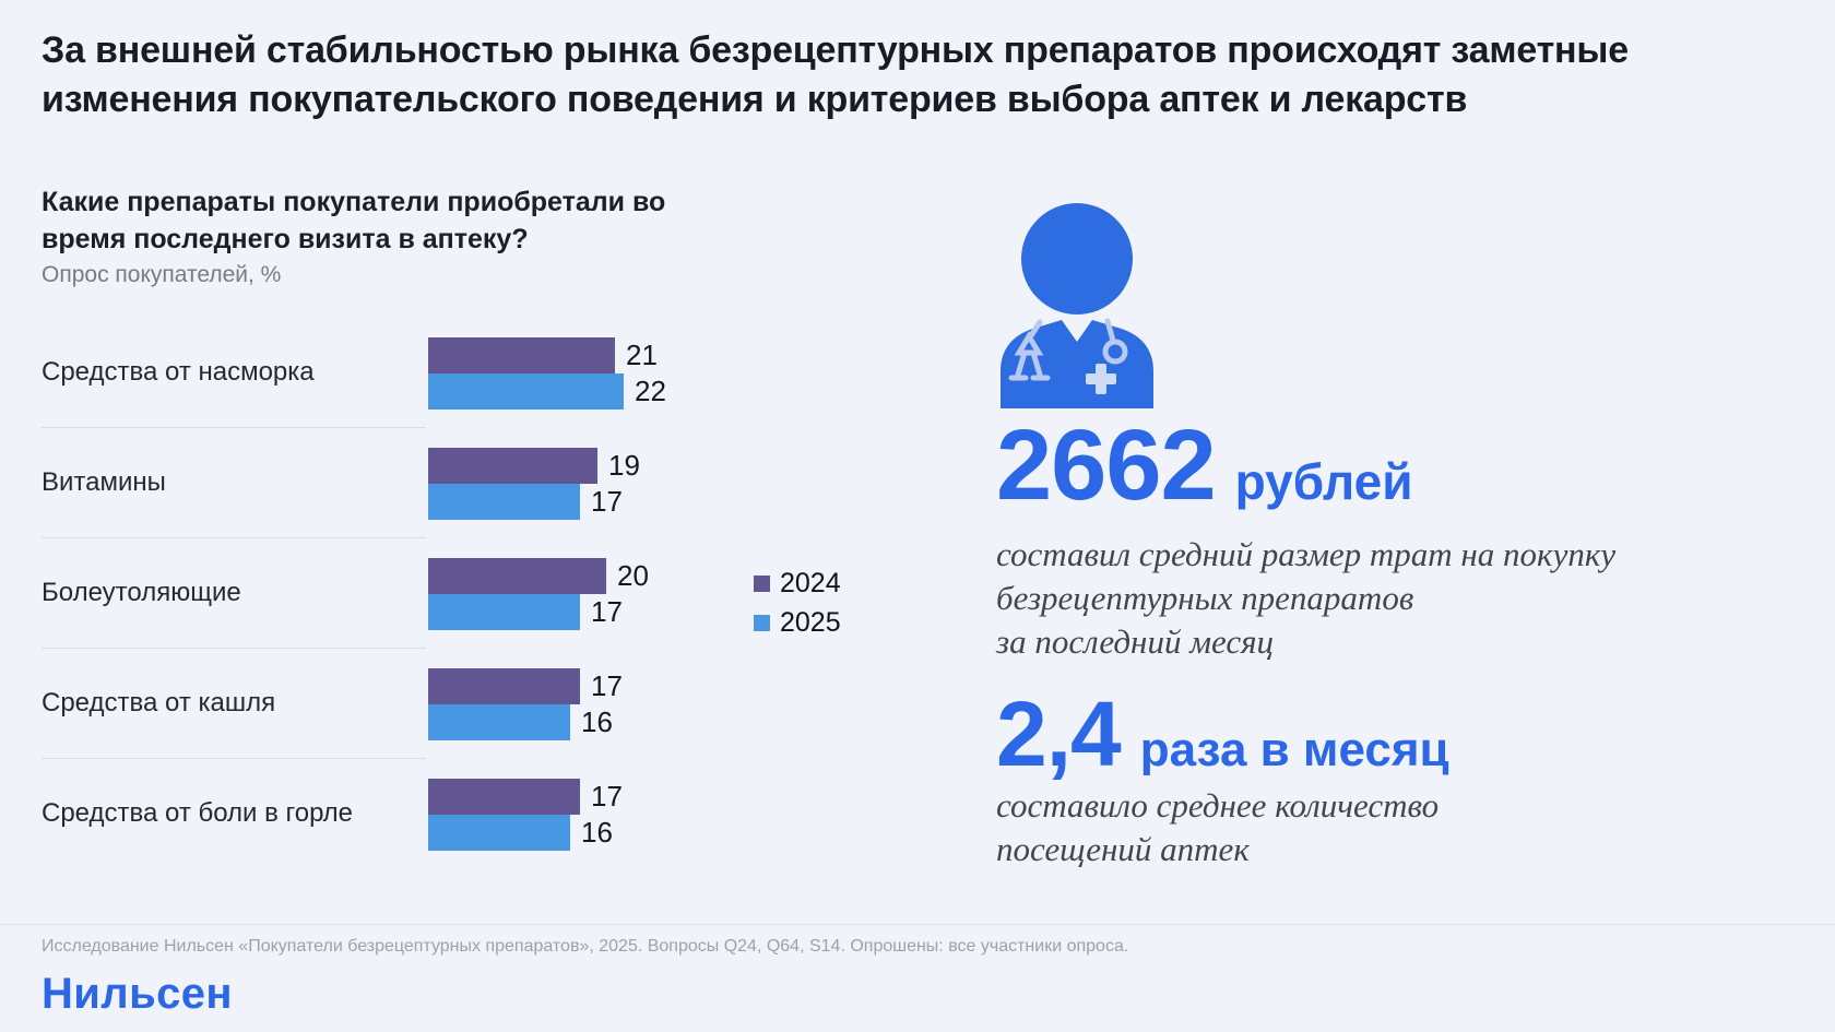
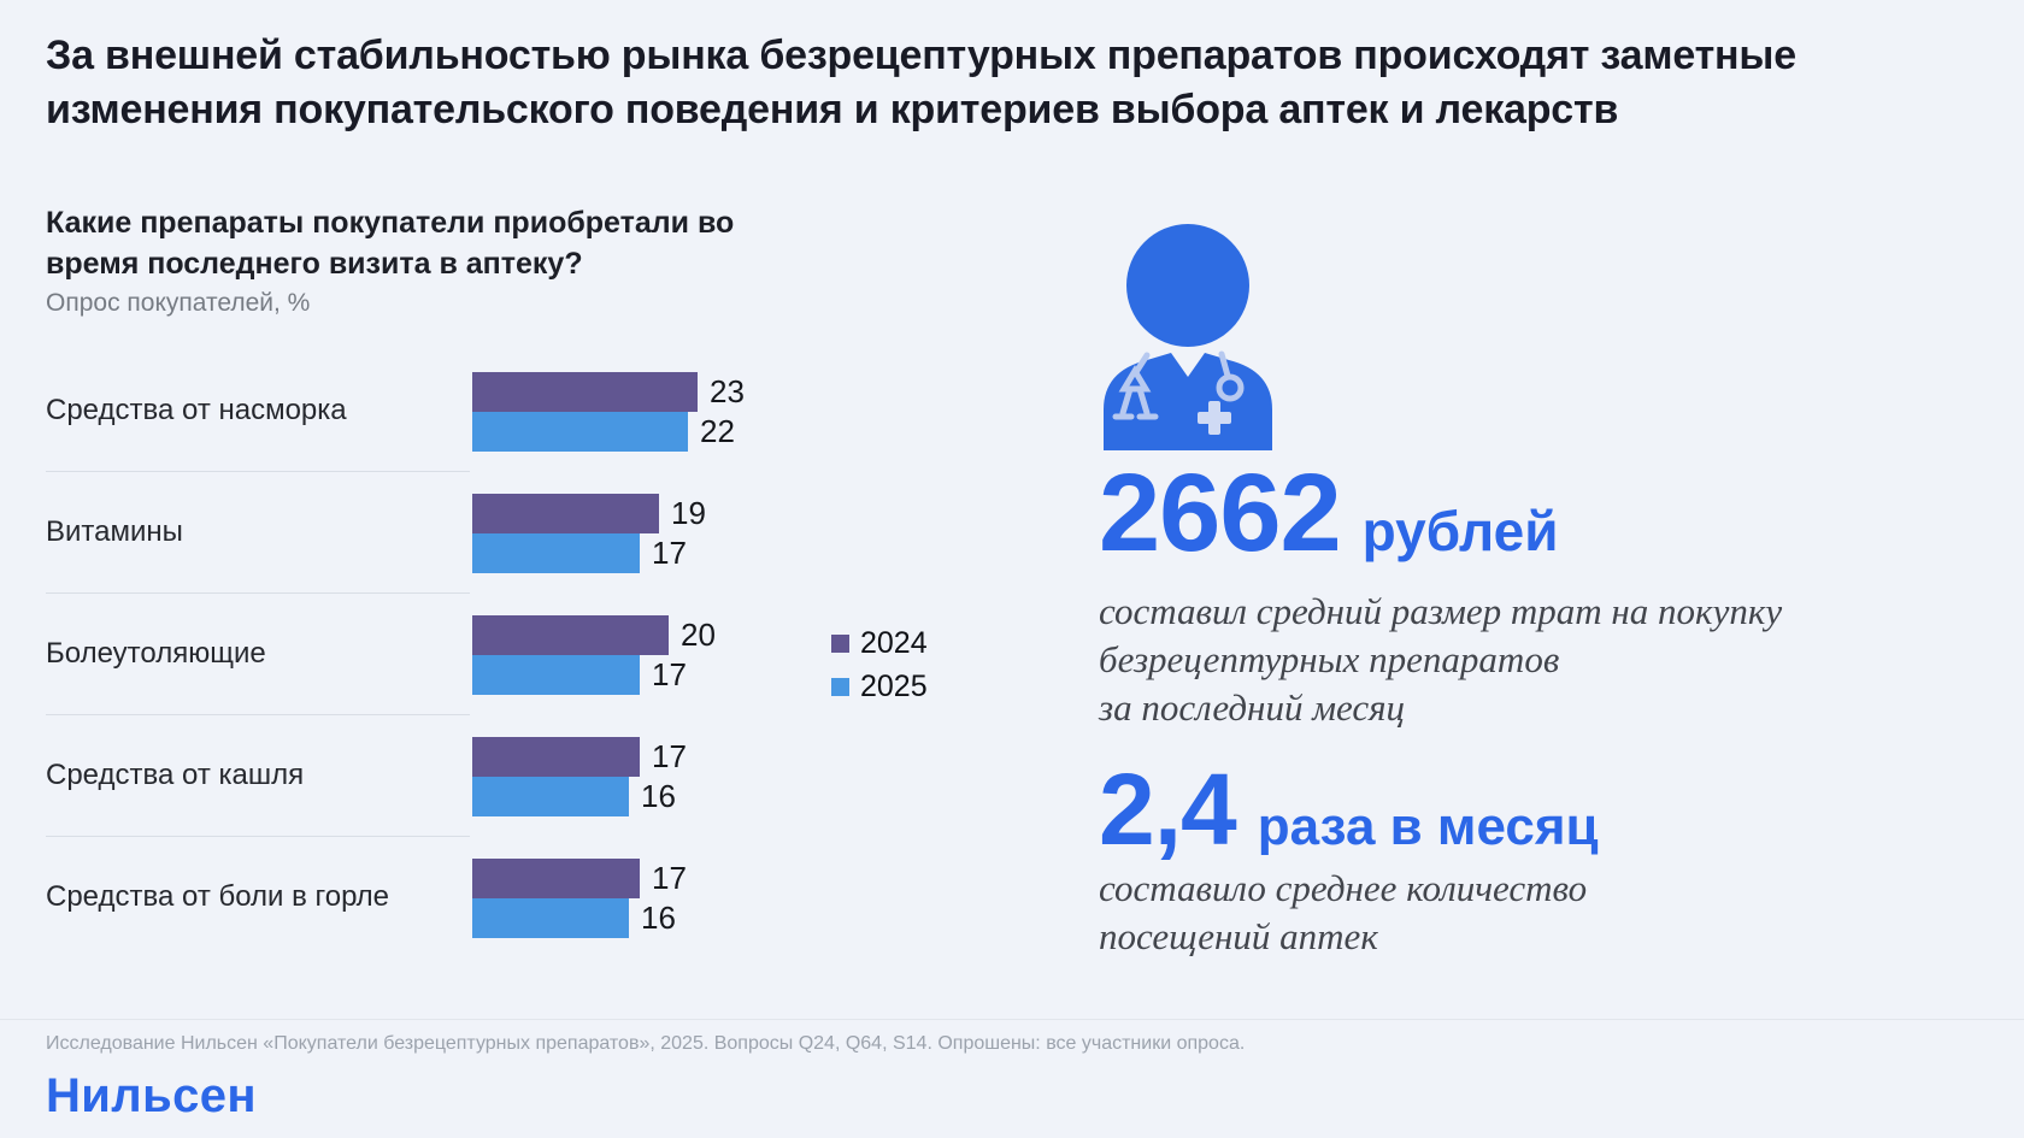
2024/Средства от насморка: 21 -> 23
